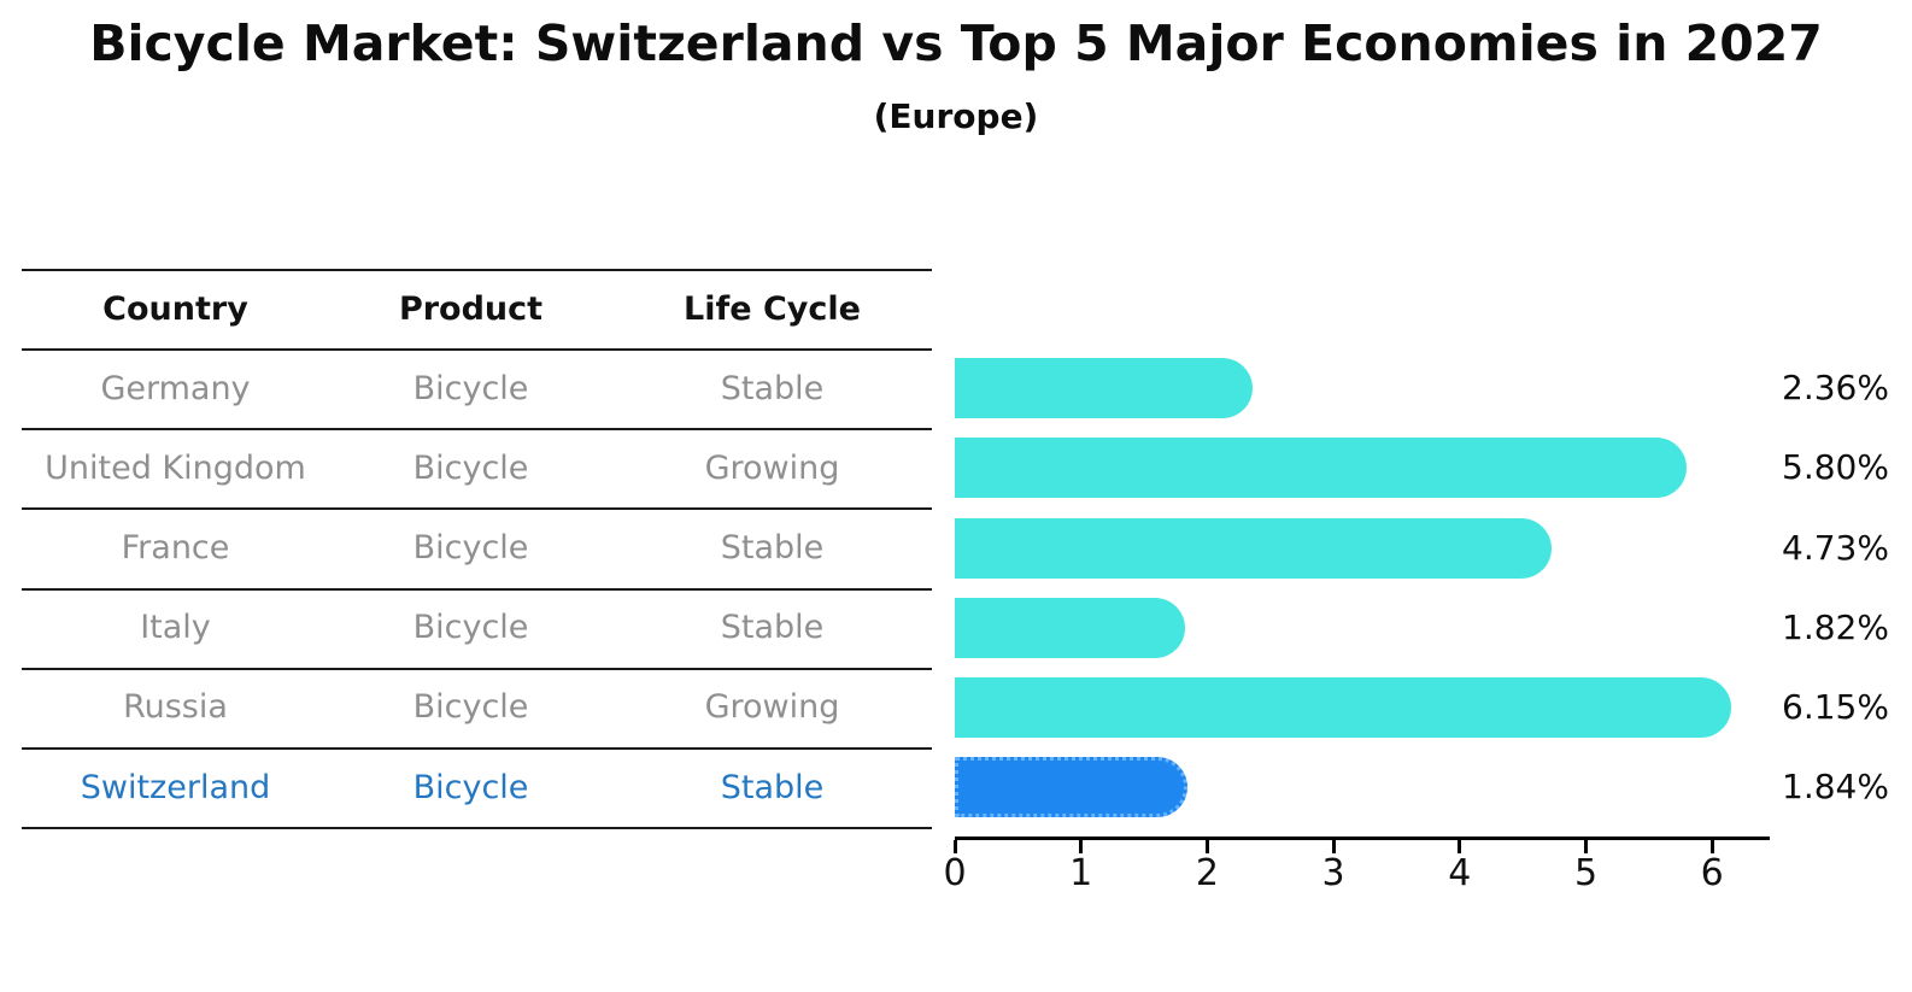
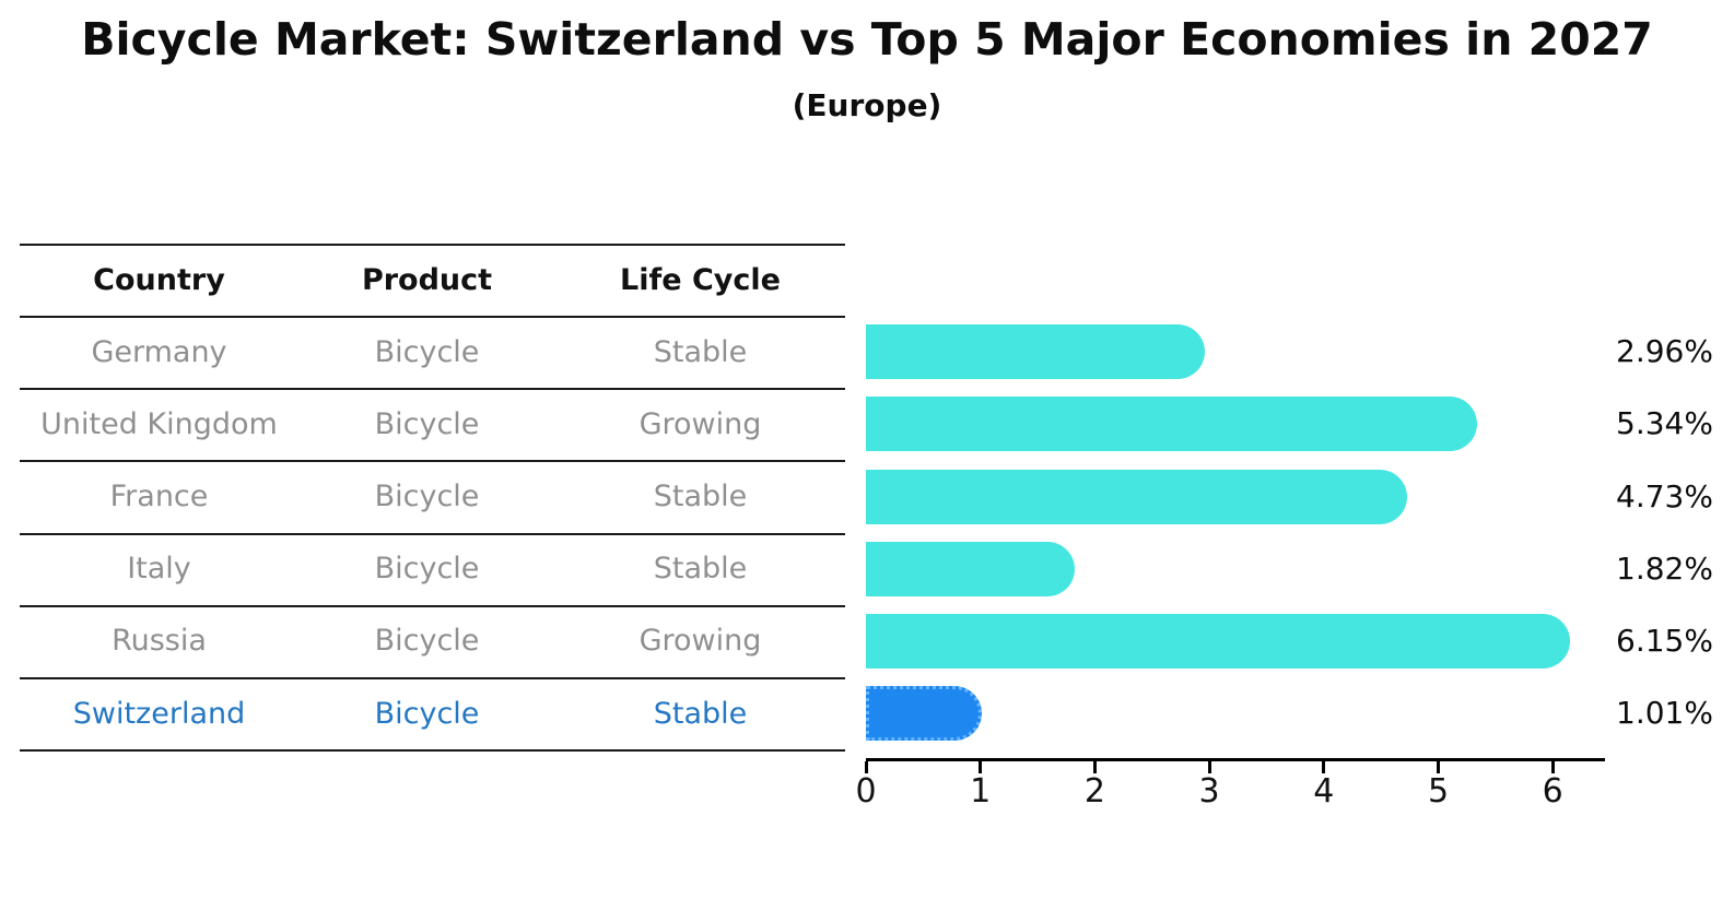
Germany: 2.36% -> 2.96%
United Kingdom: 5.80% -> 5.34%
Switzerland: 1.84% -> 1.01%
